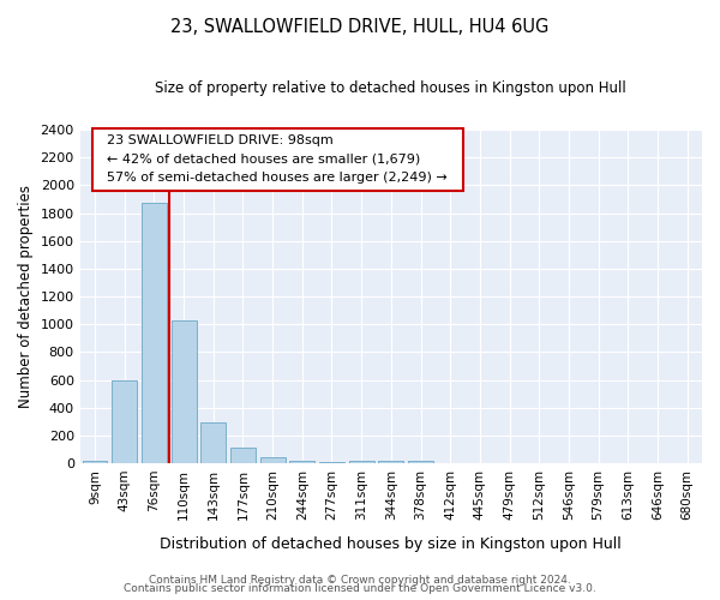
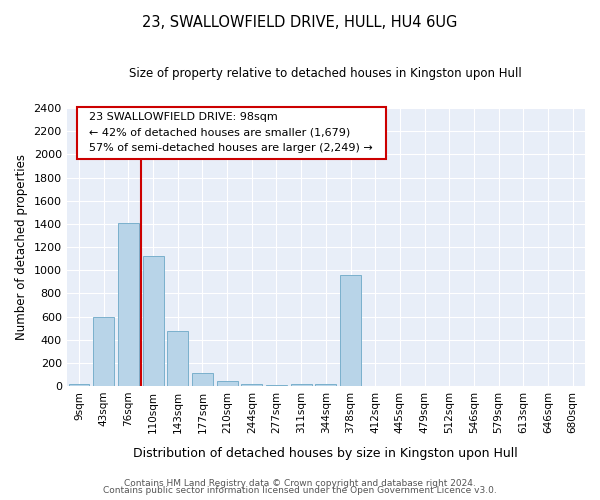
76sqm: 1870 -> 1410
110sqm: 1030 -> 1120
143sqm: 300 -> 480
378sqm: 20 -> 960
